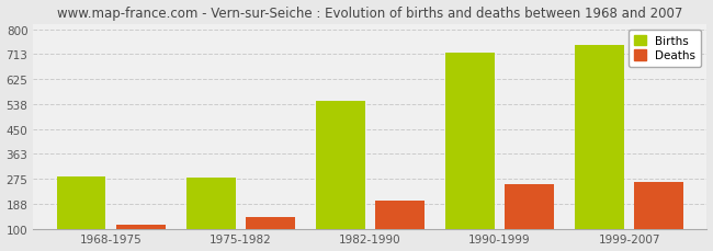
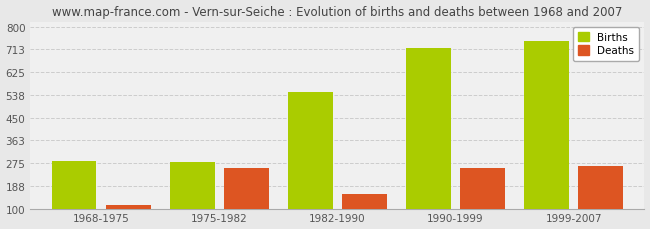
Deaths/1975-1982: 140 -> 255
Deaths/1982-1990: 197 -> 155
